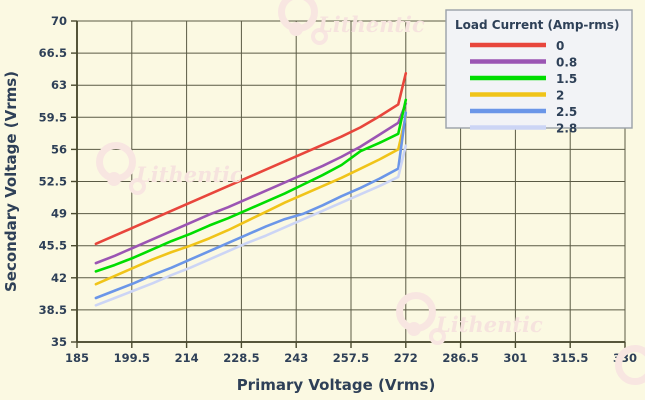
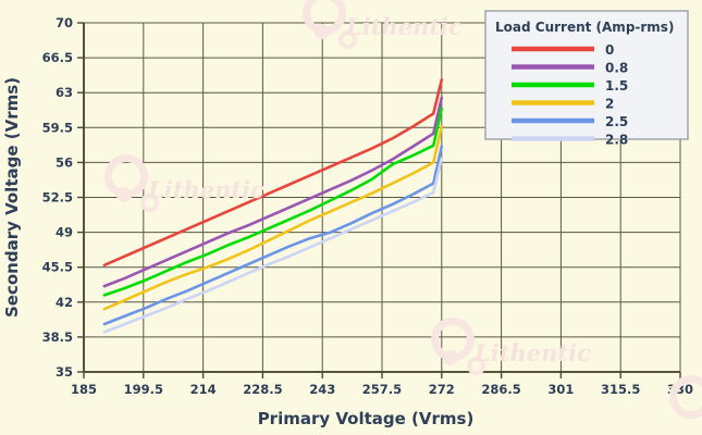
0.8/272: 61 -> 62
2.5/272: 60 -> 58
